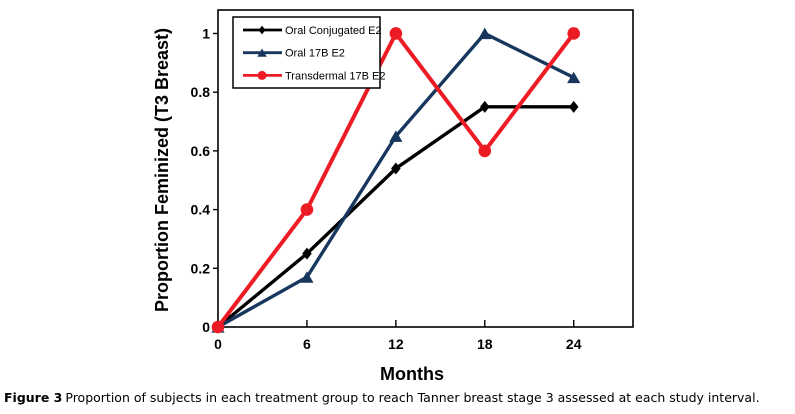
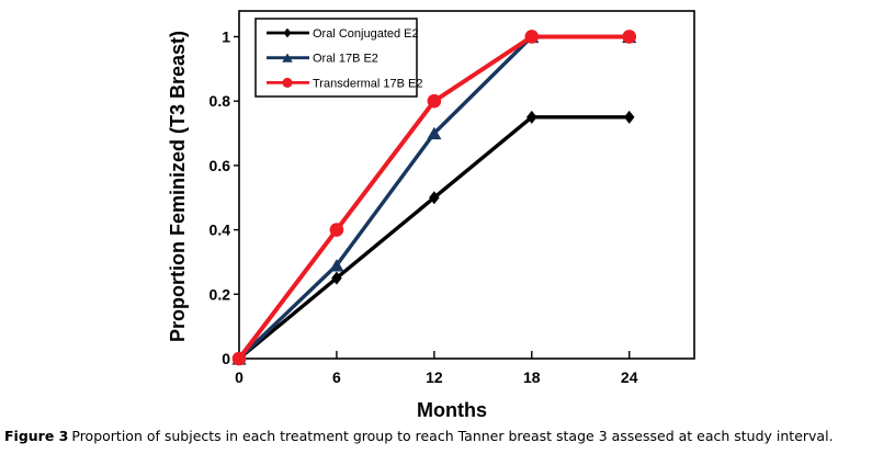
Oral 17B E2/6: 0.17 -> 0.29
Oral Conjugated E2/12: 0.54 -> 0.50
Oral 17B E2/12: 0.65 -> 0.70
Transdermal 17B E2/12: 1.0 -> 0.8
Transdermal 17B E2/18: 0.6 -> 1.0
Oral 17B E2/24: 0.85 -> 1.00
